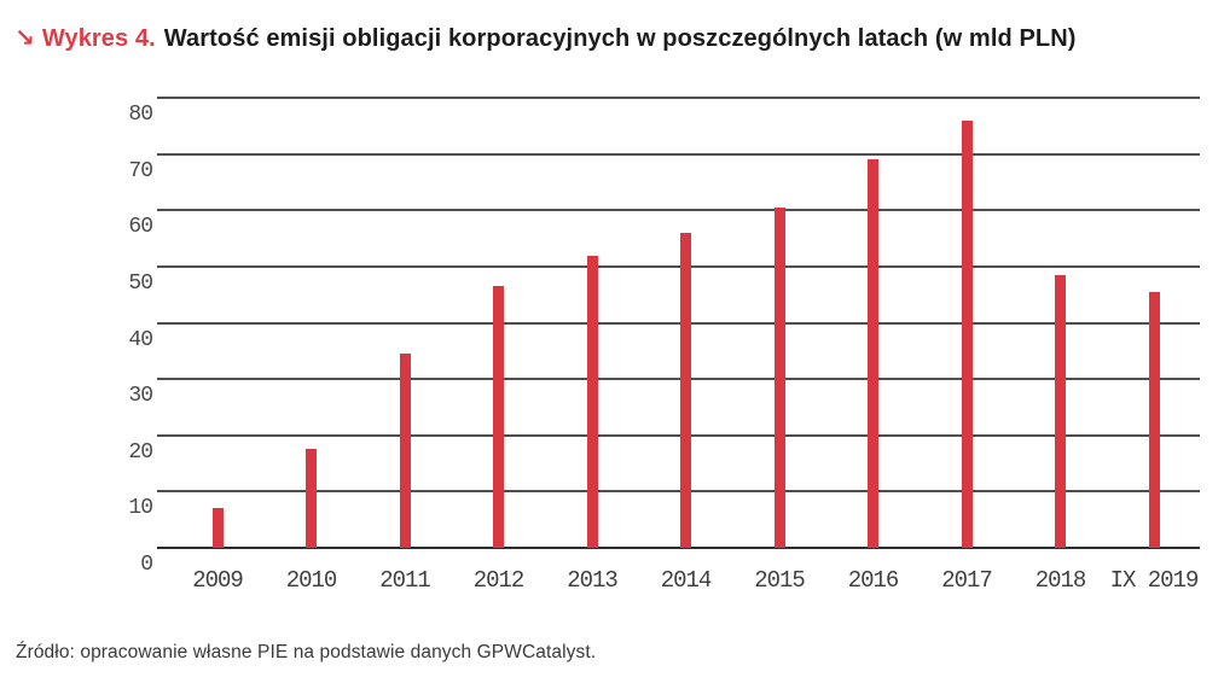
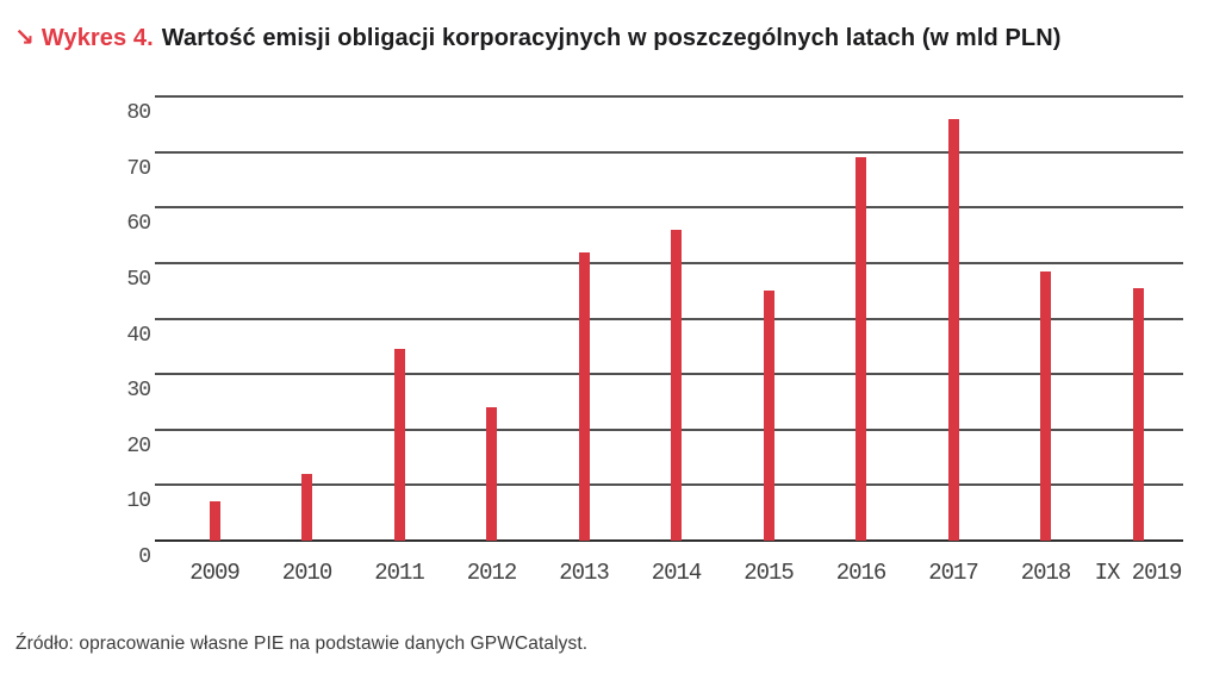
2010: 18 -> 12
2012: 46 -> 24
2015: 60 -> 45
